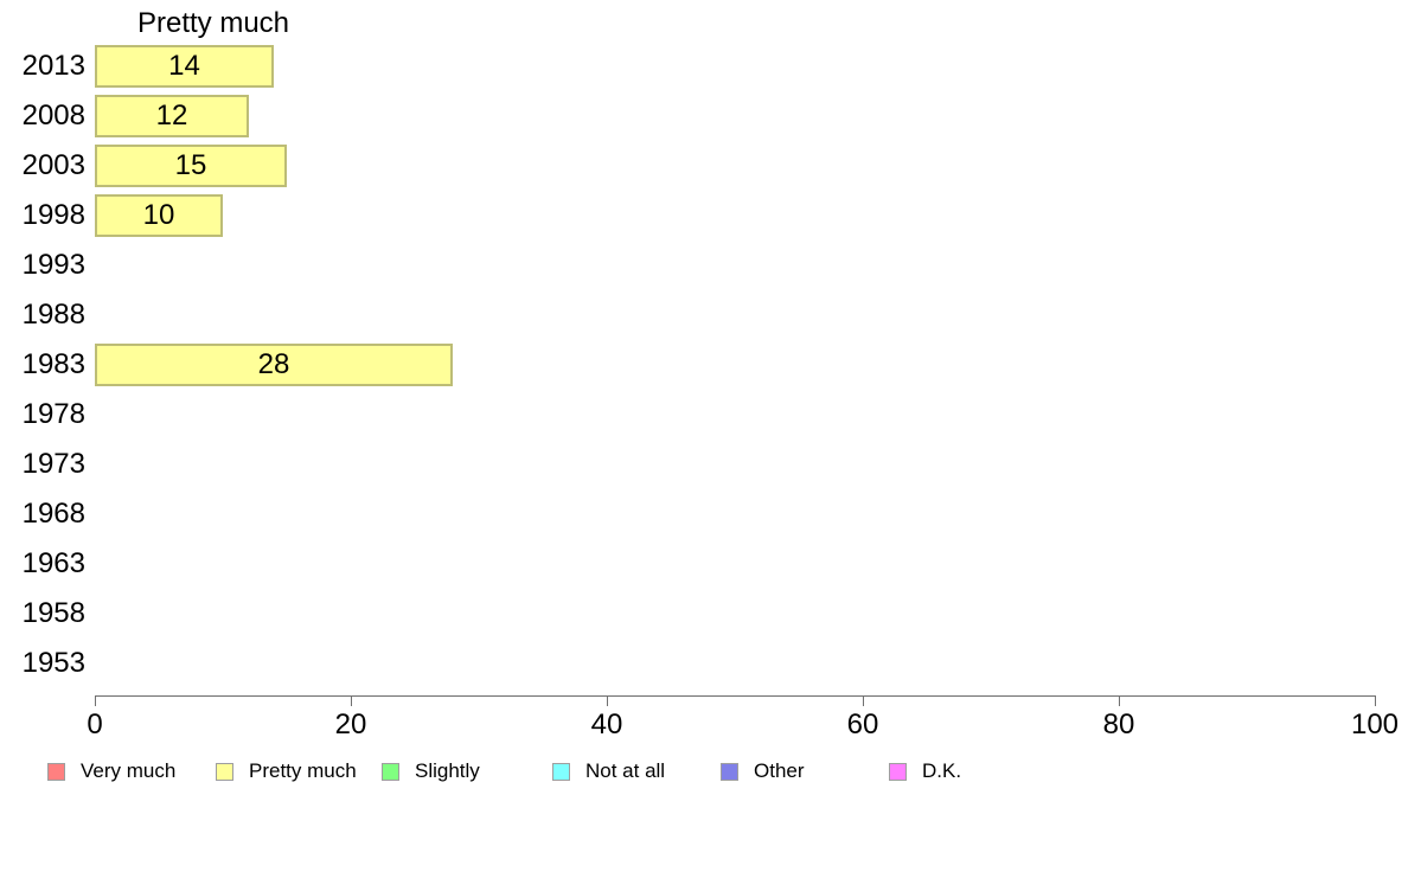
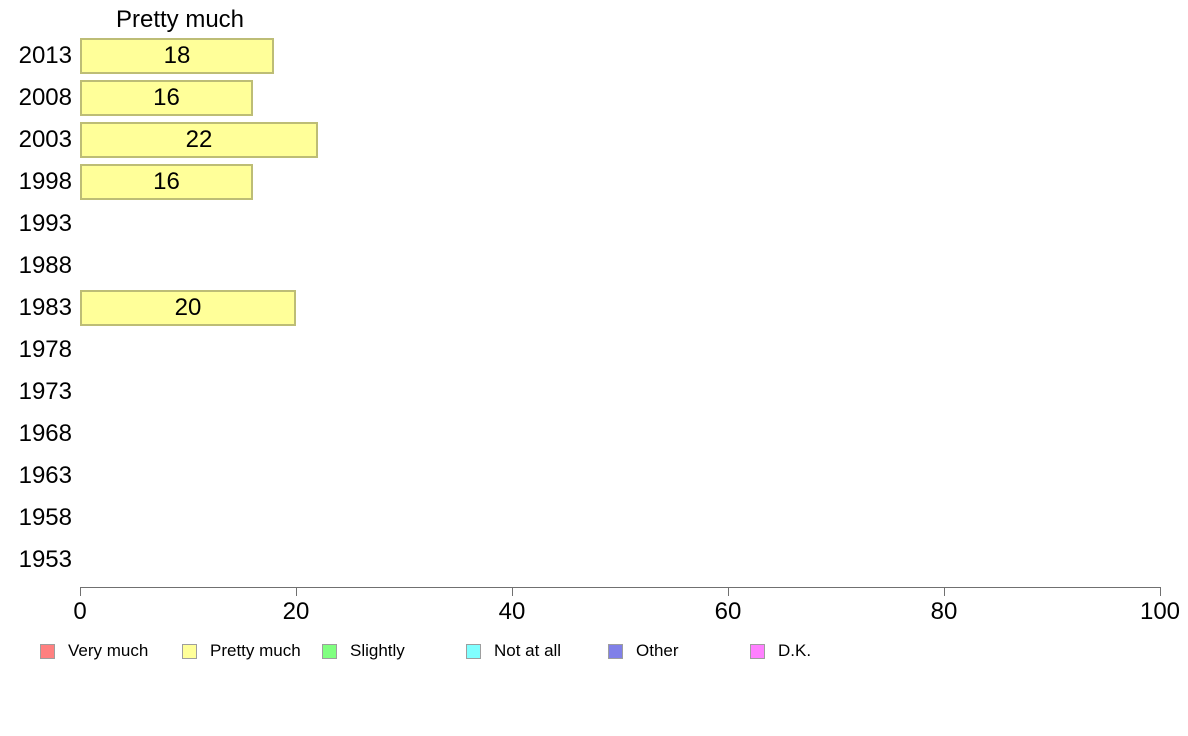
2013: 14 -> 18
2008: 12 -> 16
2003: 15 -> 22
1998: 10 -> 16
1983: 28 -> 20
